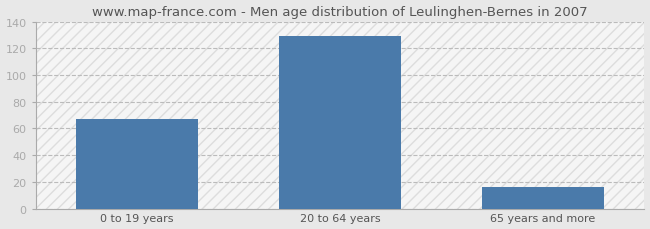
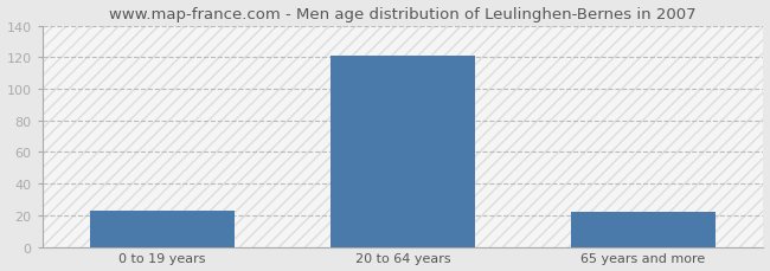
0 to 19 years: 67 -> 23
20 to 64 years: 129 -> 121
65 years and more: 16 -> 22
